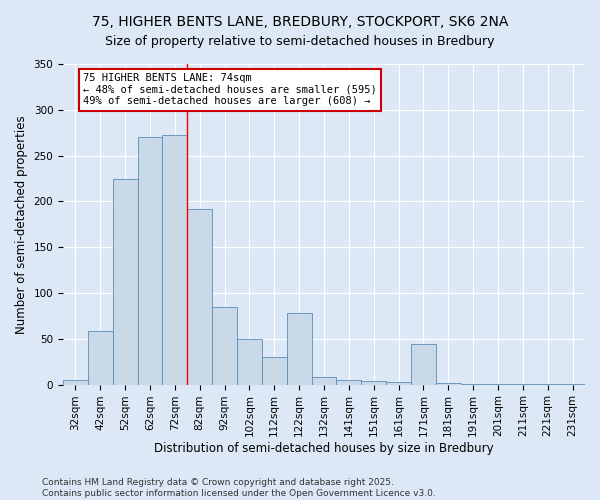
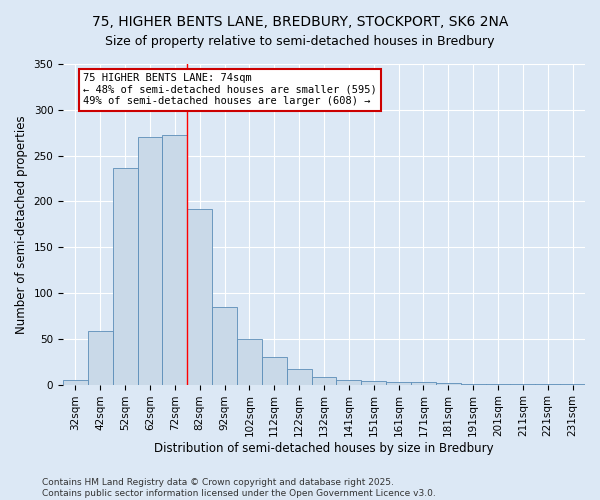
52sqm: 224 -> 237
122sqm: 78 -> 17
171sqm: 44 -> 3
